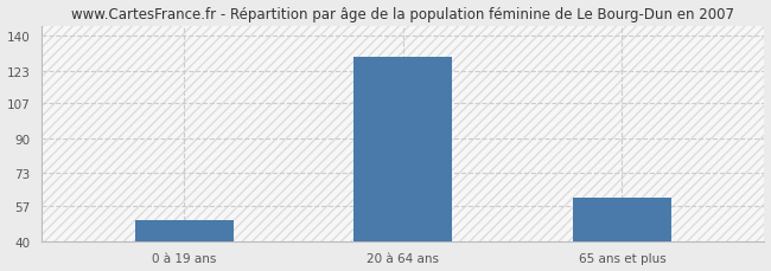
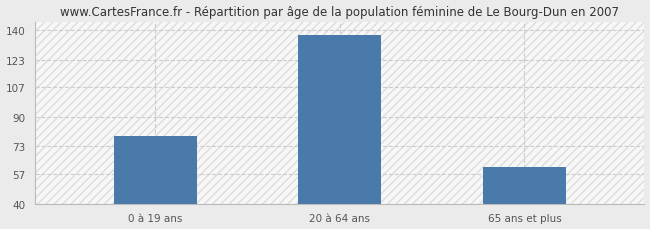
0 à 19 ans: 50 -> 79
20 à 64 ans: 130 -> 137
